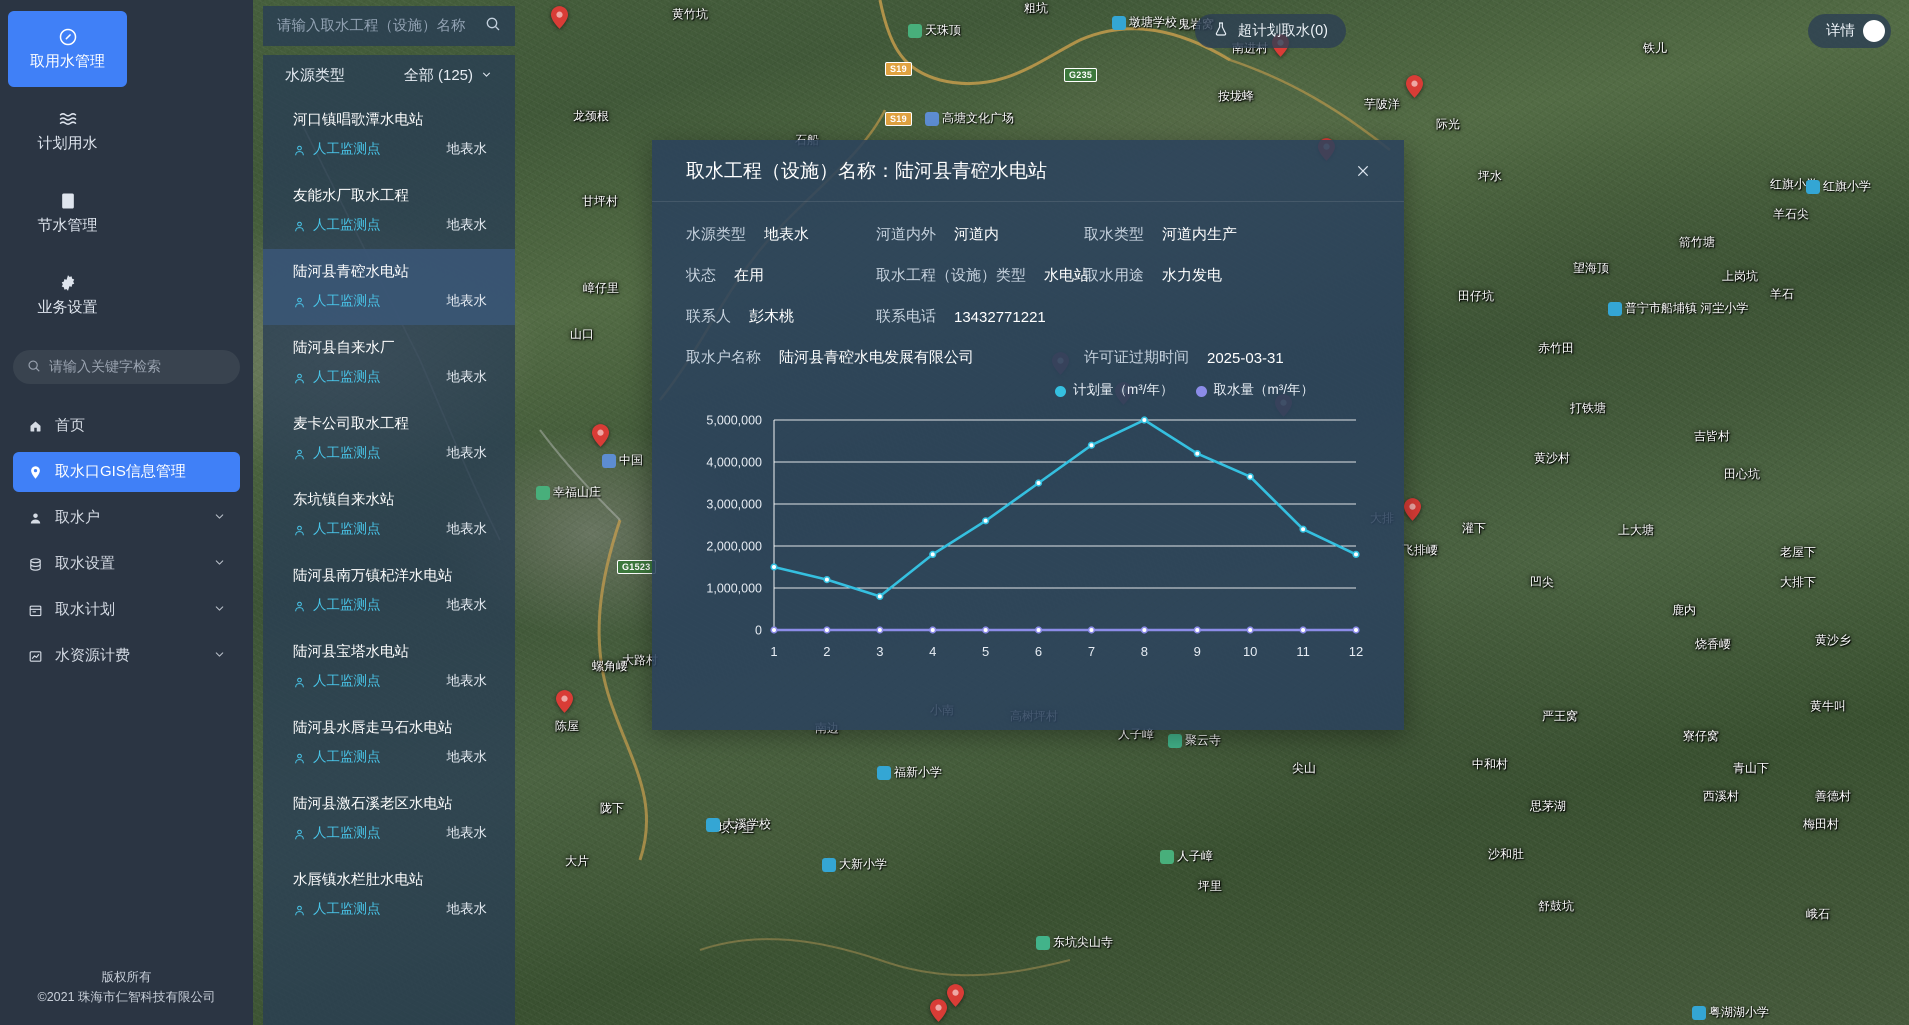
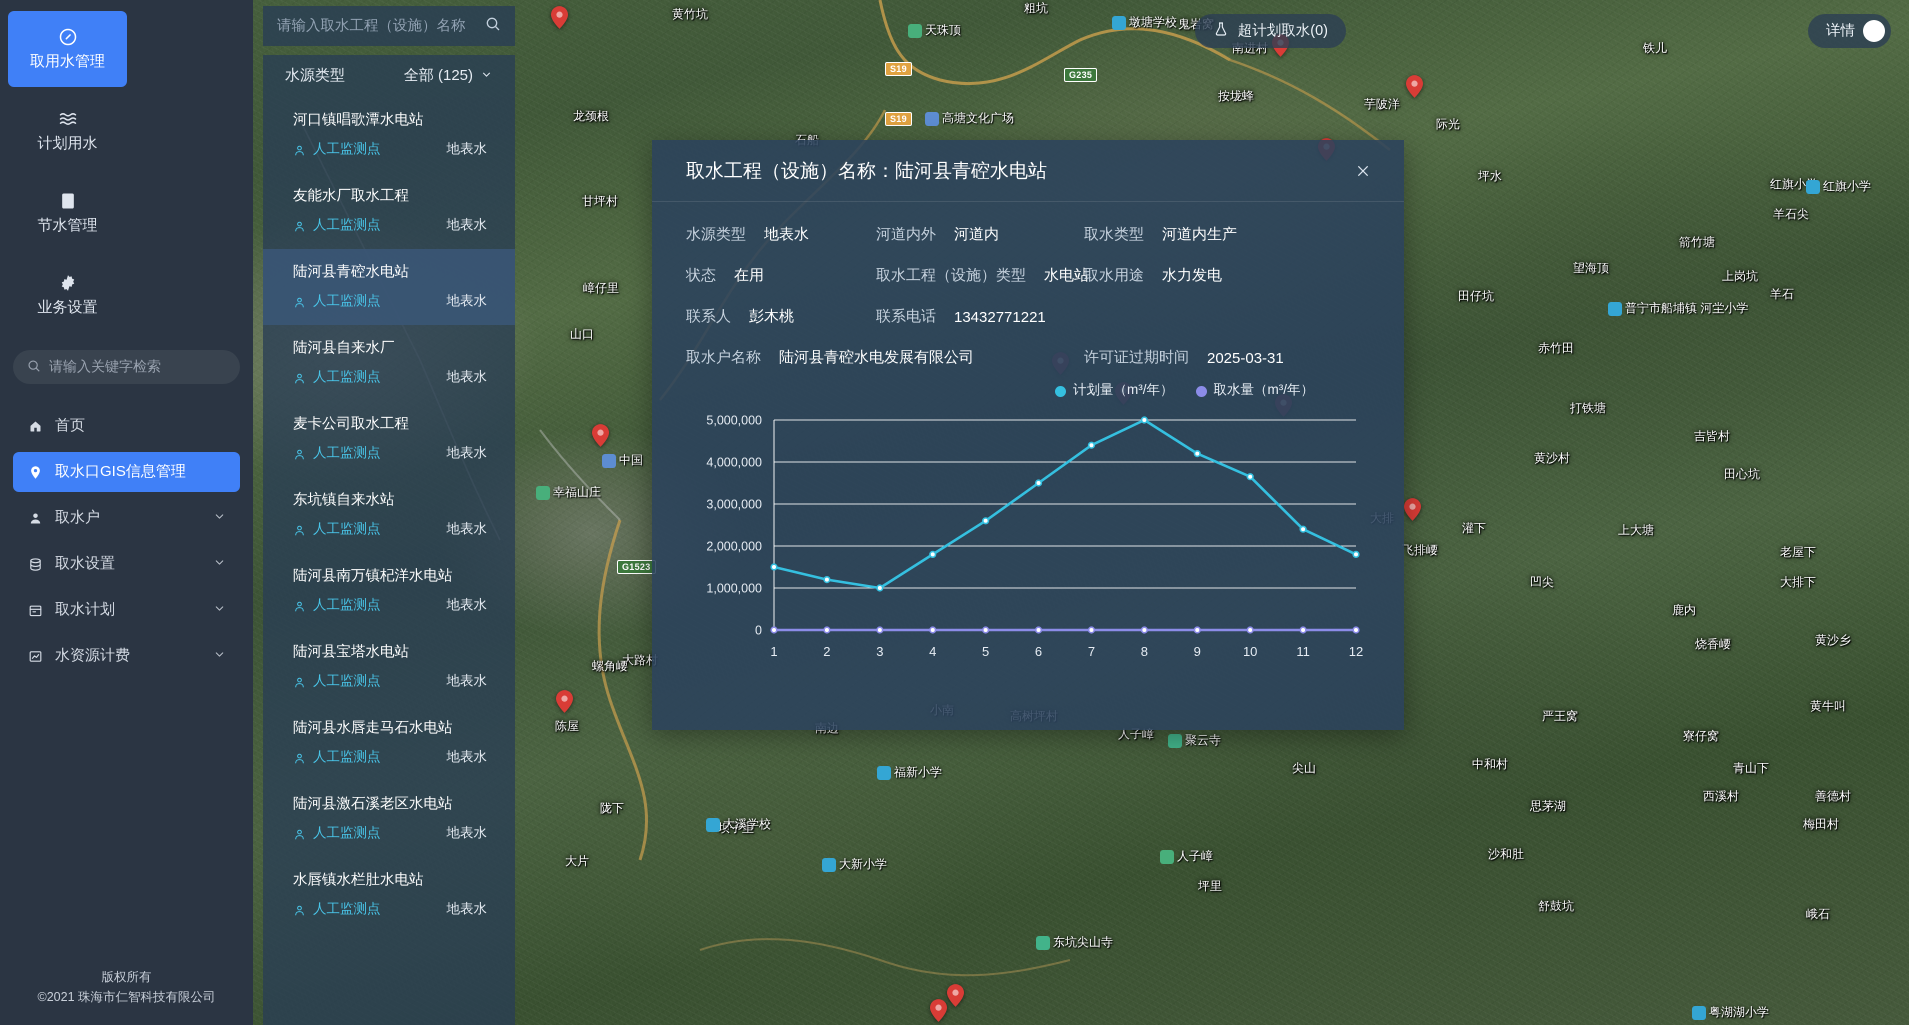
计划量（m³/年）/3: 800000 -> 1000000
